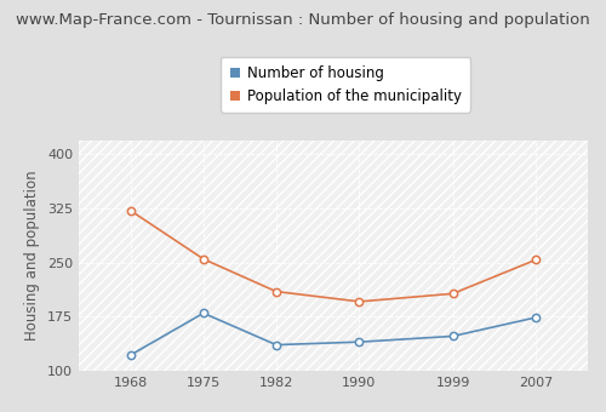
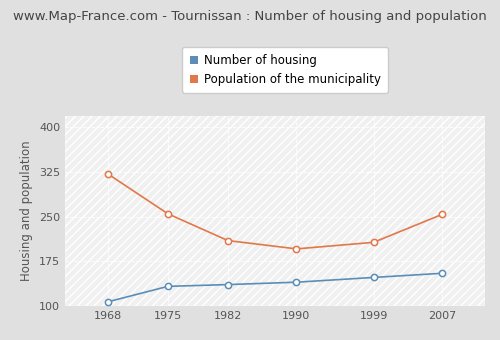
Number of housing/1968: 122 -> 107
Number of housing/1975: 180 -> 133
Number of housing/2007: 174 -> 155
